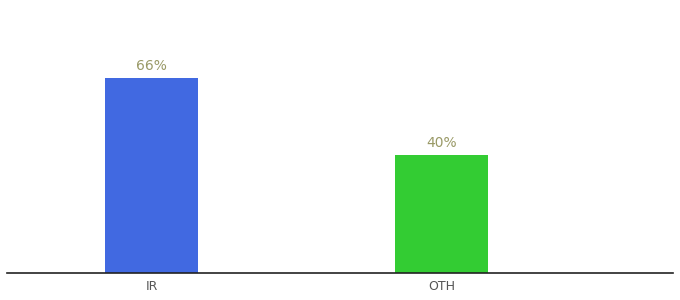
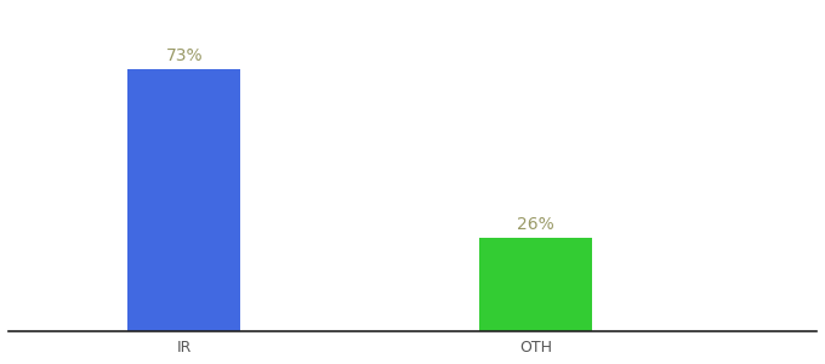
IR: 66% -> 73%
OTH: 40% -> 26%
